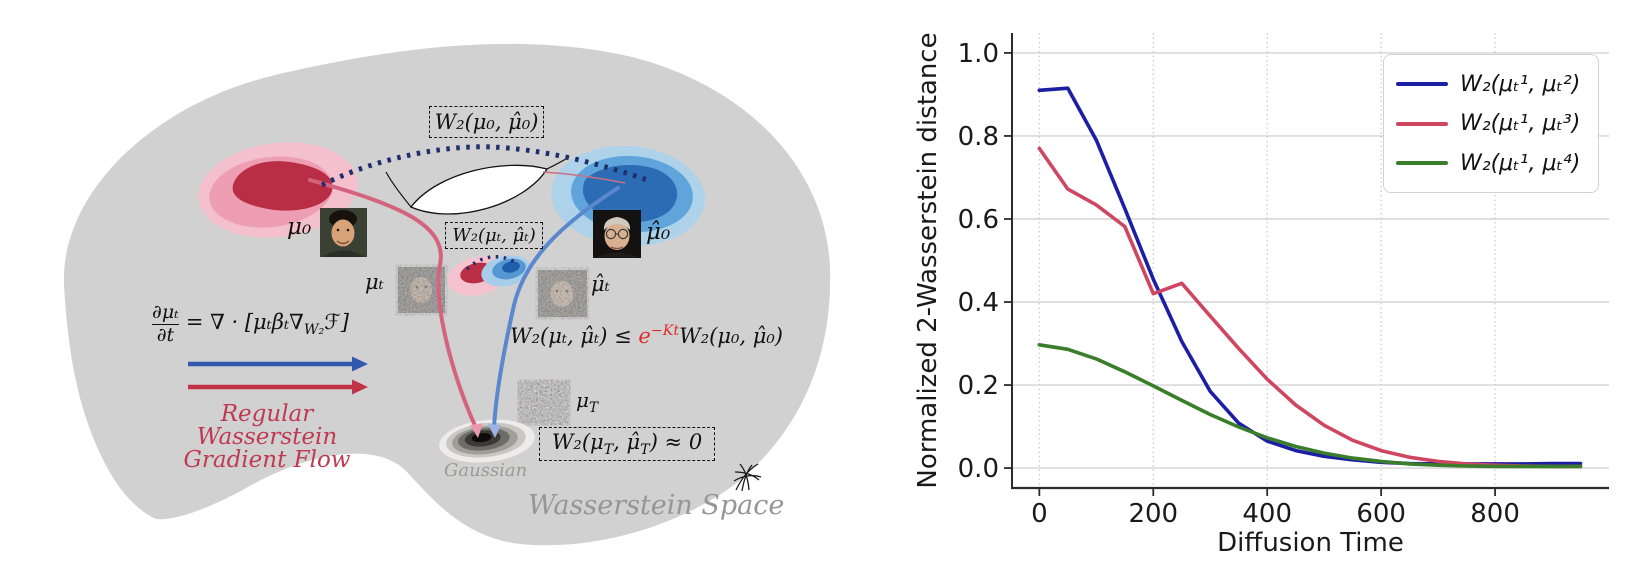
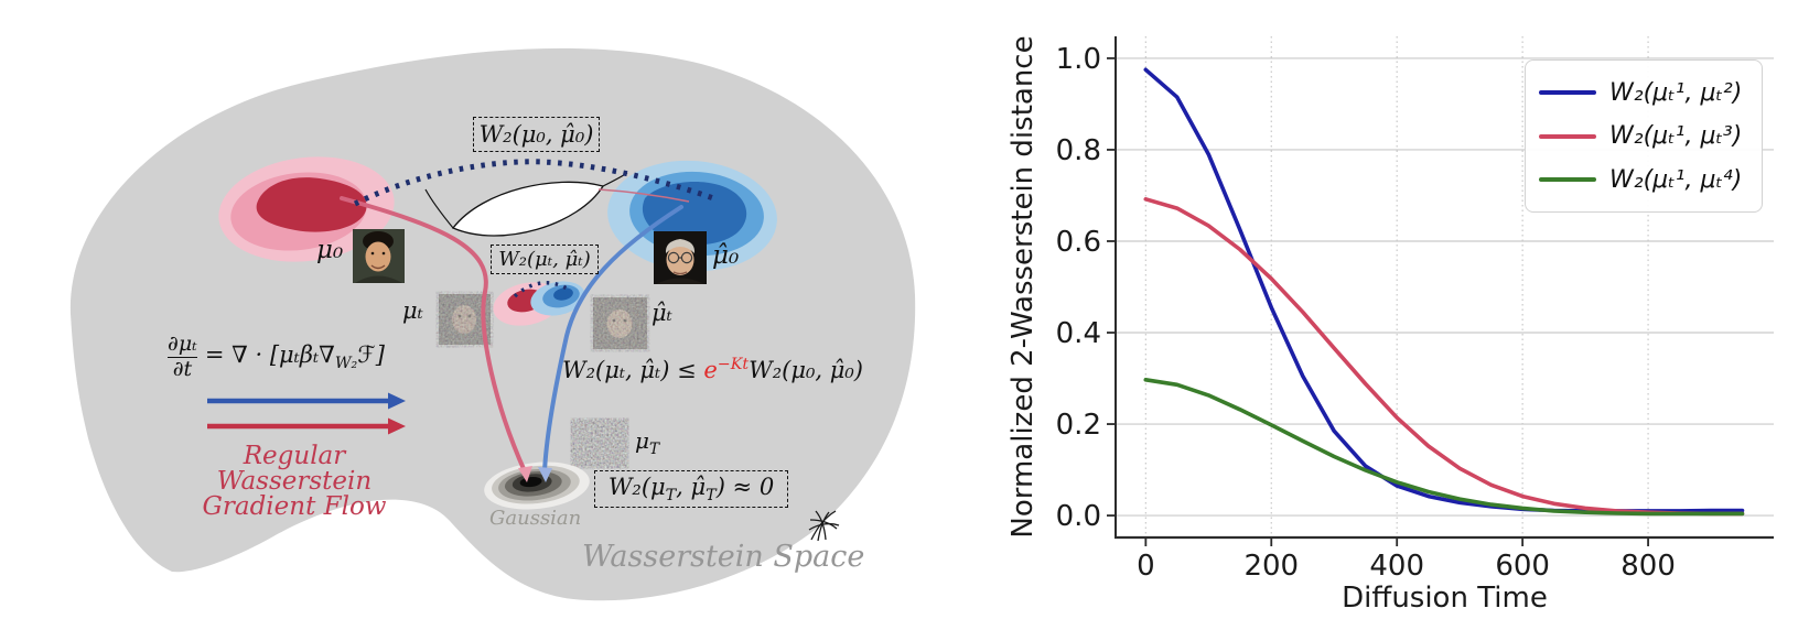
W₂(μₜ¹, μₜ²)/0: 0.91 -> 0.97
W₂(μₜ¹, μₜ³)/0: 0.77 -> 0.69
W₂(μₜ¹, μₜ³)/200: 0.42 -> 0.52
